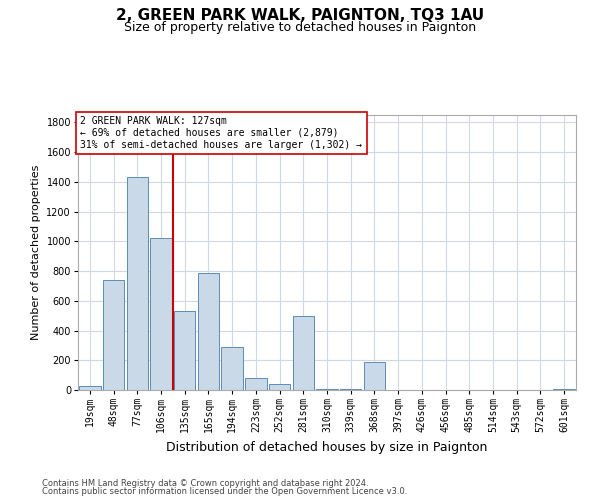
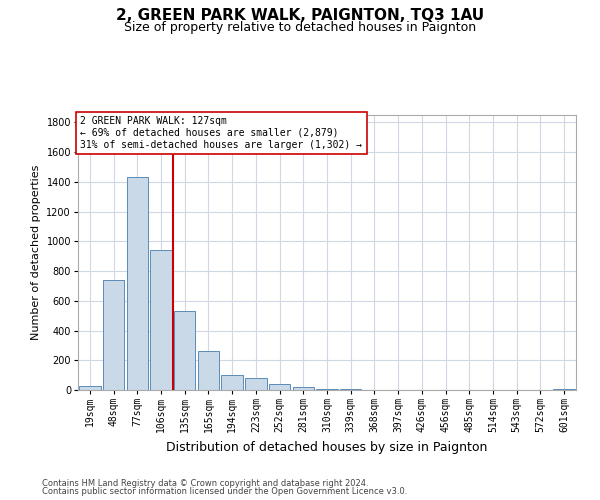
106sqm: 1020 -> 940
165sqm: 790 -> 260
194sqm: 290 -> 100
281sqm: 500 -> 20
368sqm: 190 -> 0
